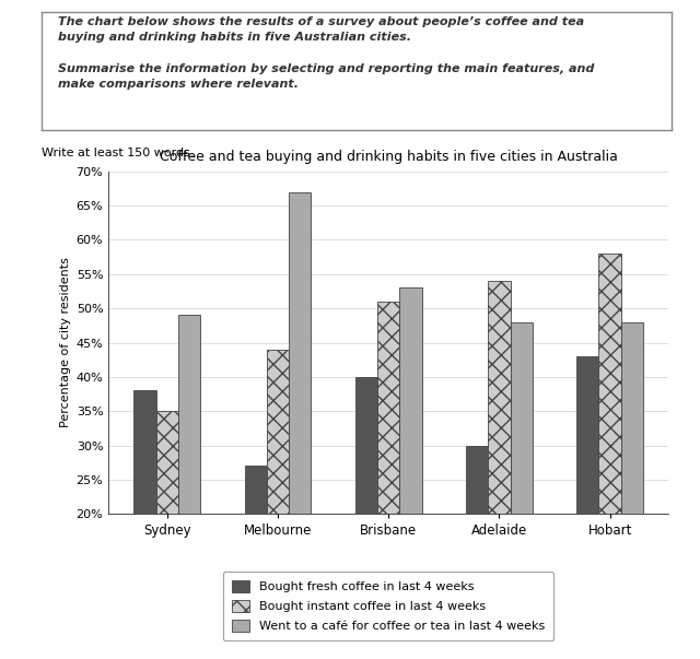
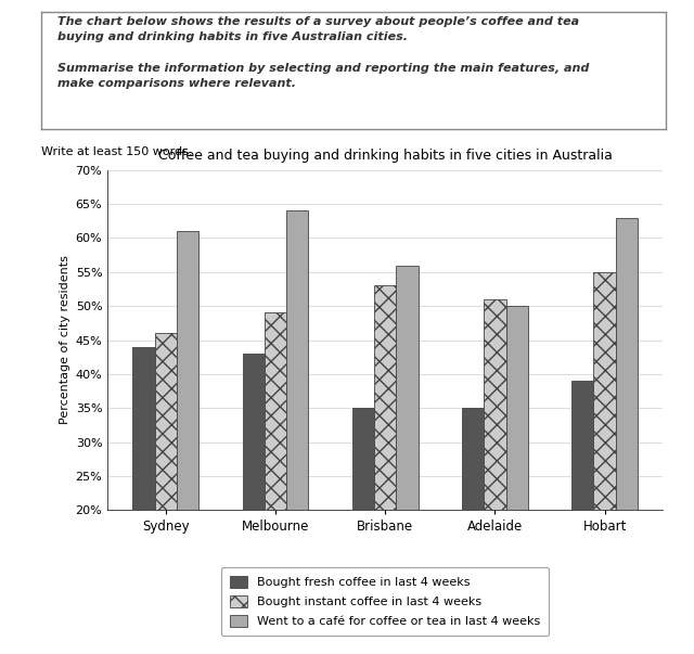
Bought fresh coffee in last 4 weeks/Sydney: 38% -> 44%
Bought instant coffee in last 4 weeks/Sydney: 35% -> 46%
Went to a café for coffee or tea in last 4 weeks/Sydney: 49% -> 61%
Bought fresh coffee in last 4 weeks/Melbourne: 27% -> 43%
Bought instant coffee in last 4 weeks/Melbourne: 44% -> 49%
Went to a café for coffee or tea in last 4 weeks/Melbourne: 67% -> 64%
Bought fresh coffee in last 4 weeks/Brisbane: 40% -> 35%
Bought instant coffee in last 4 weeks/Brisbane: 51% -> 53%
Went to a café for coffee or tea in last 4 weeks/Brisbane: 53% -> 56%
Bought fresh coffee in last 4 weeks/Adelaide: 30% -> 35%
Bought instant coffee in last 4 weeks/Adelaide: 54% -> 51%
Went to a café for coffee or tea in last 4 weeks/Adelaide: 48% -> 50%
Bought fresh coffee in last 4 weeks/Hobart: 43% -> 39%
Bought instant coffee in last 4 weeks/Hobart: 58% -> 55%
Went to a café for coffee or tea in last 4 weeks/Hobart: 48% -> 63%
